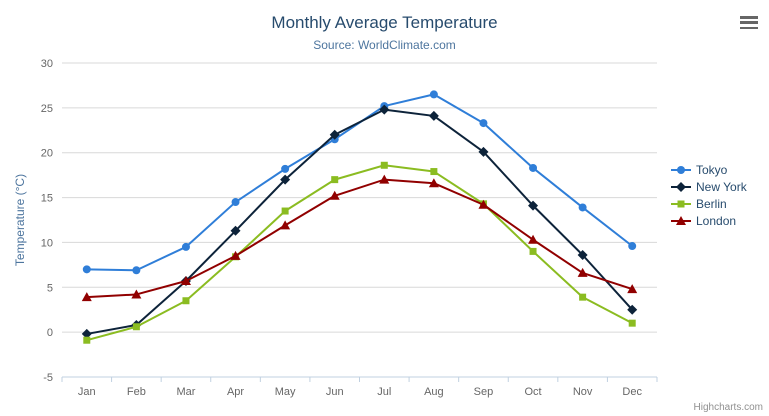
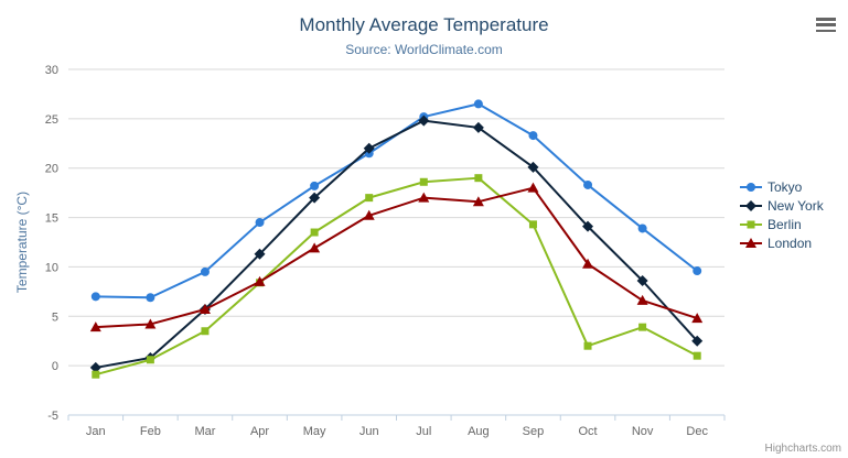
Berlin/Aug: 18 -> 19
London/Sep: 14 -> 18
Berlin/Oct: 9 -> 2
